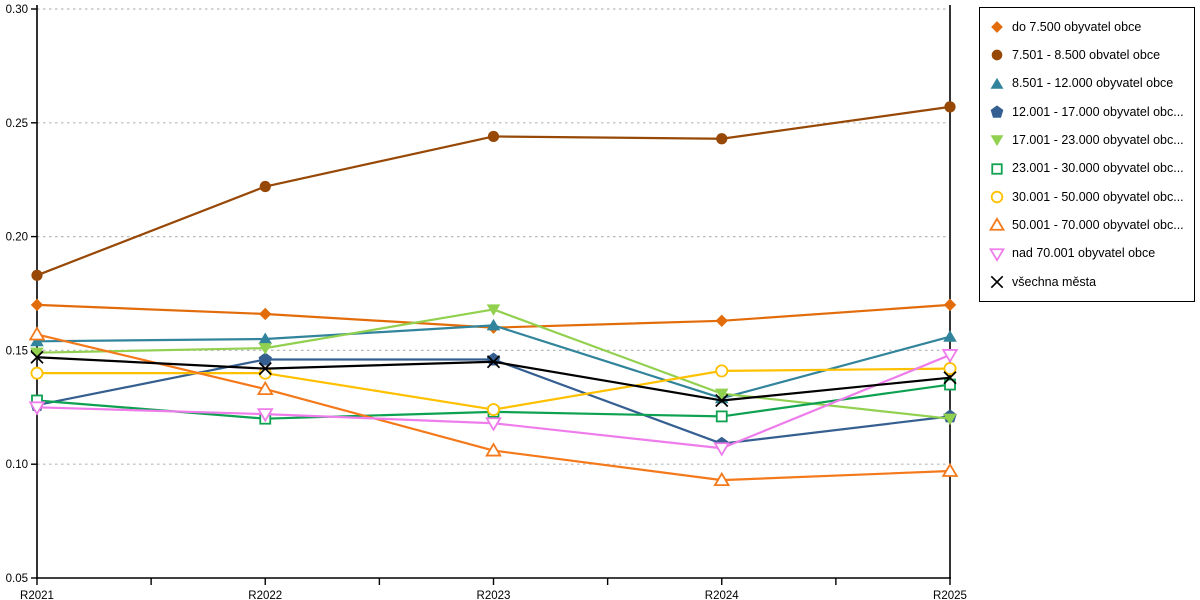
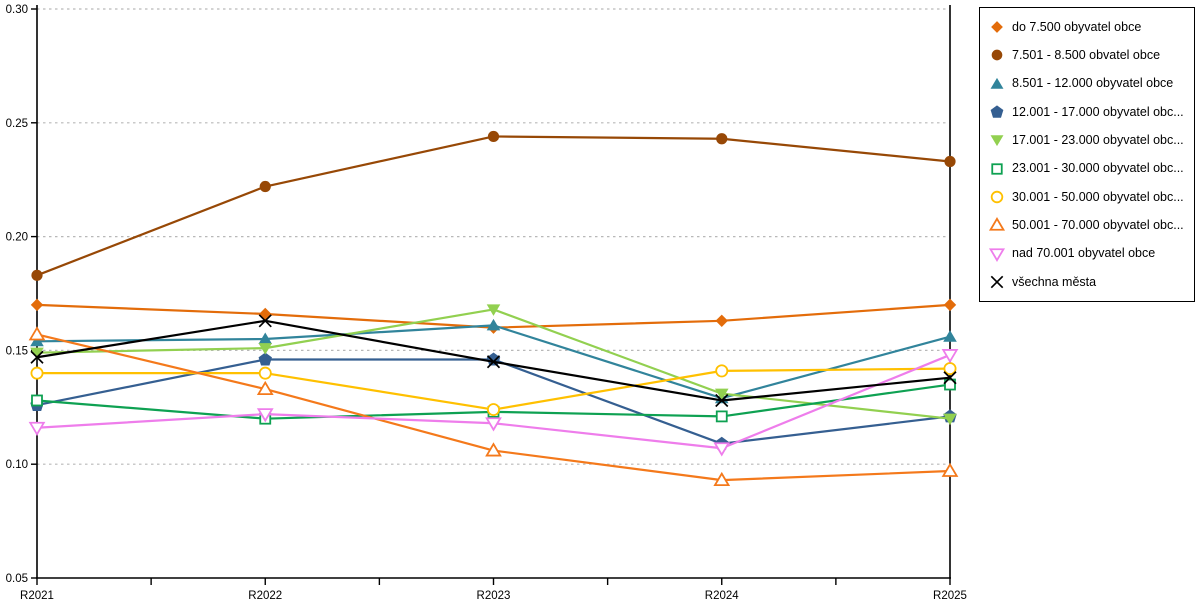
nad 70.001 obyvatel obce/R2021: 0.125 -> 0.116
všechna města/R2022: 0.142 -> 0.163
7.501 - 8.500 obvatel obce/R2025: 0.257 -> 0.233
